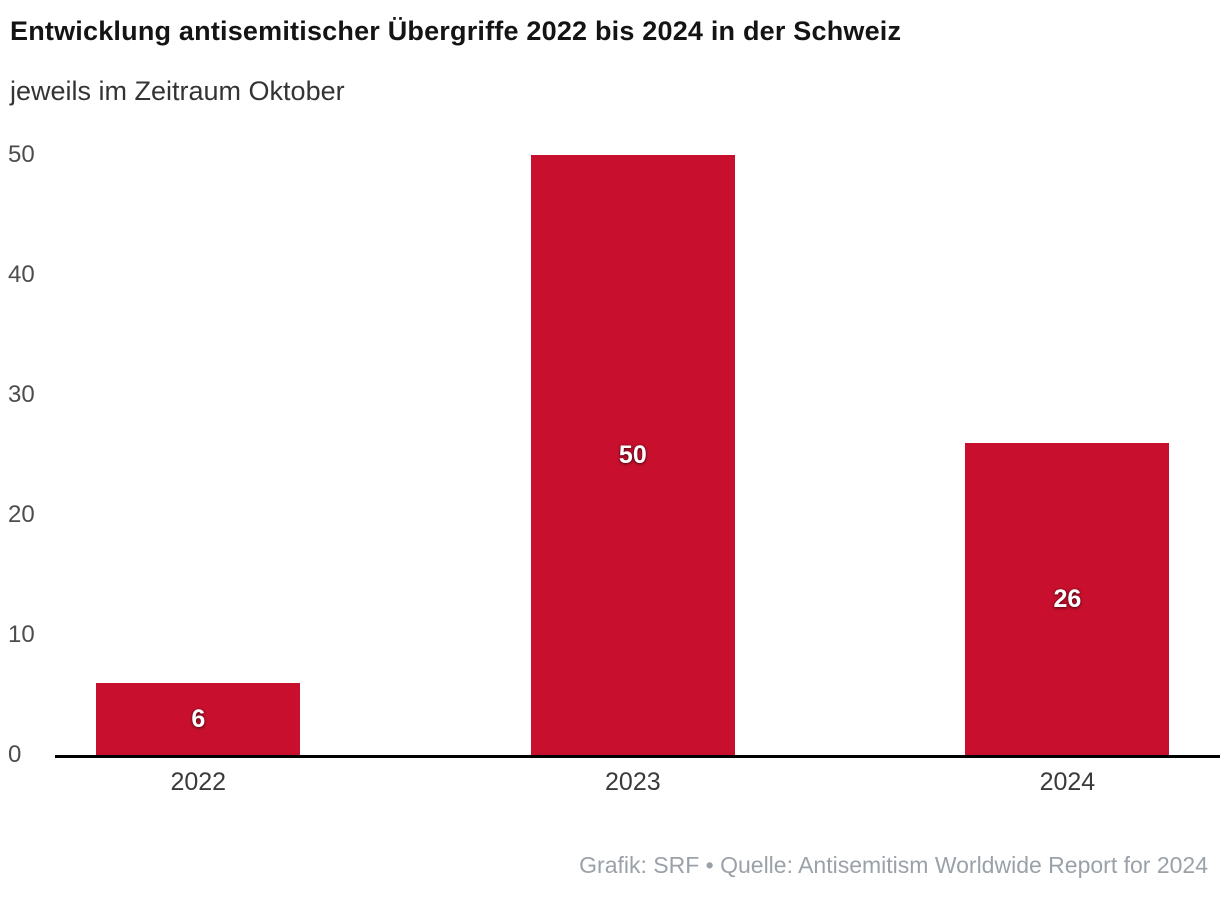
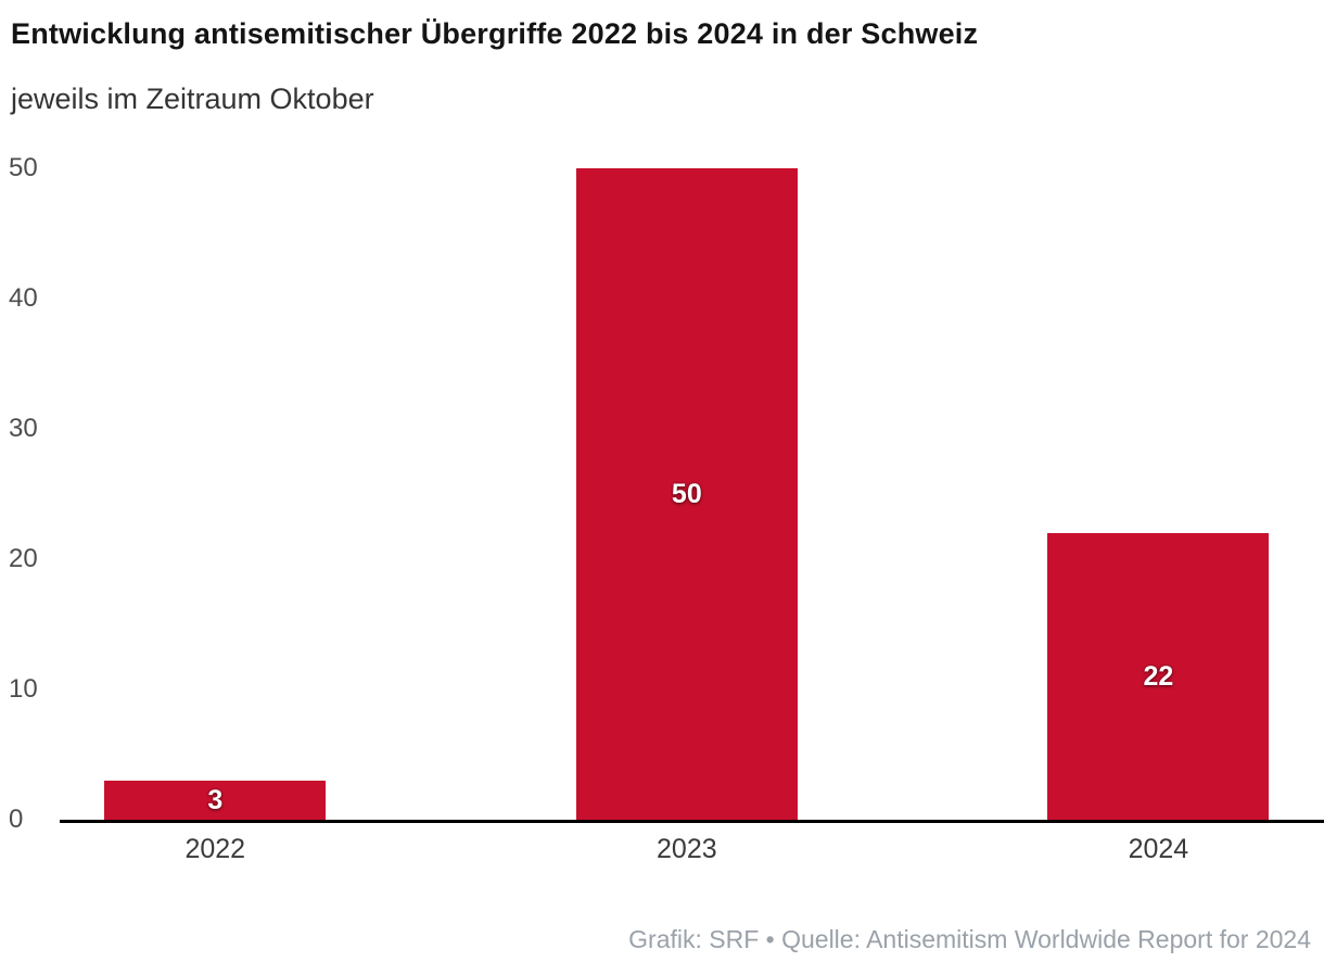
2022: 6 -> 3
2024: 26 -> 22
